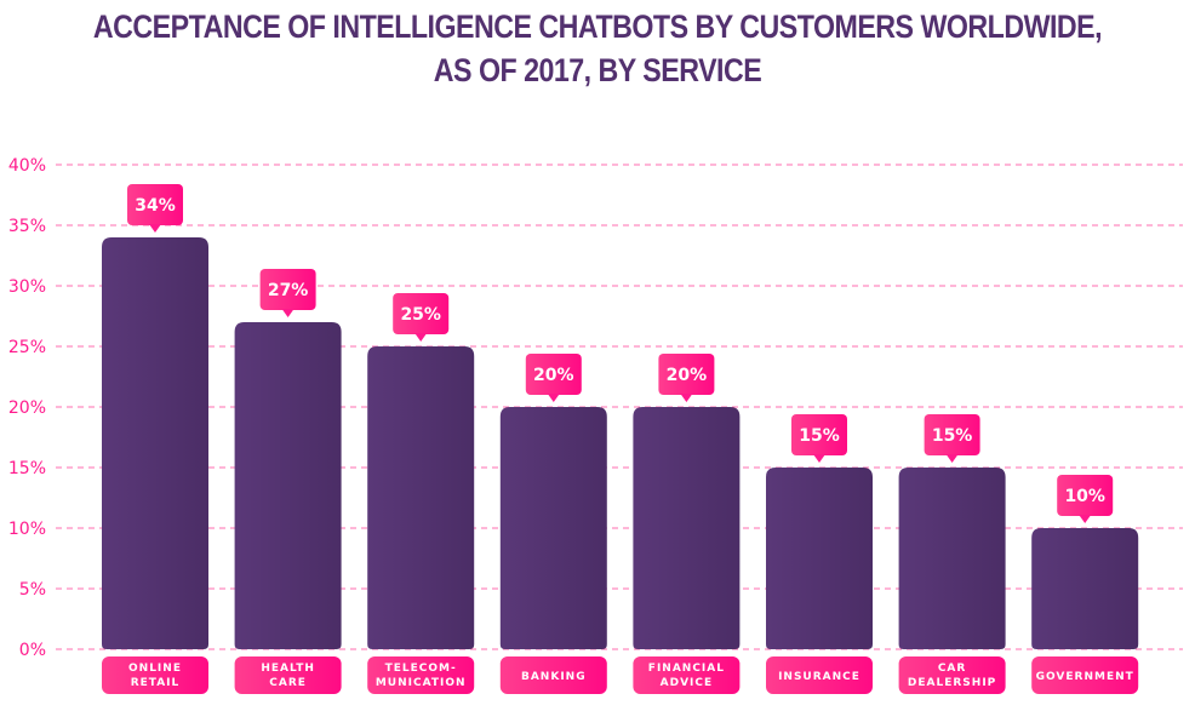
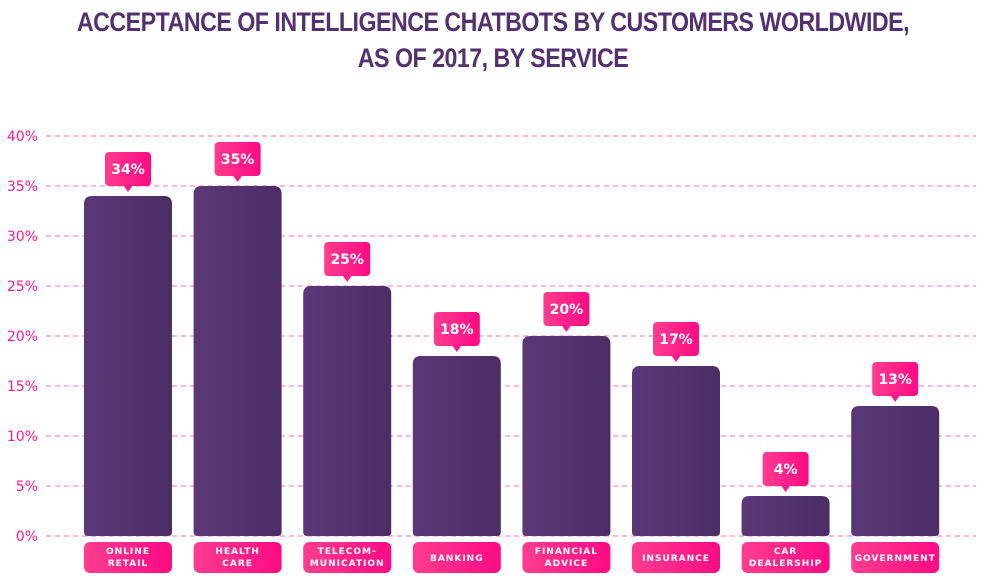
HEALTH CARE: 27% -> 35%
BANKING: 20% -> 18%
INSURANCE: 15% -> 17%
CAR DEALERSHIP: 15% -> 4%
GOVERNMENT: 10% -> 13%
